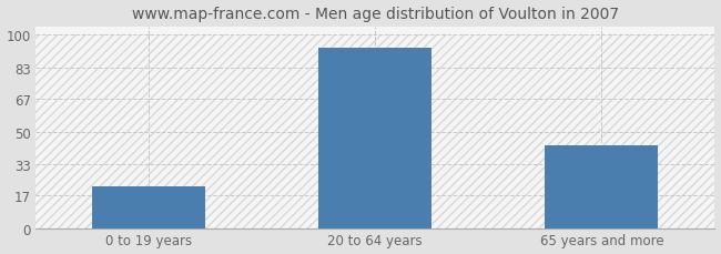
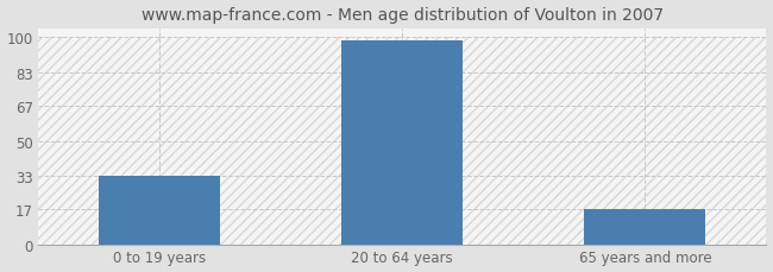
0 to 19 years: 22 -> 33
20 to 64 years: 93 -> 98
65 years and more: 43 -> 17
